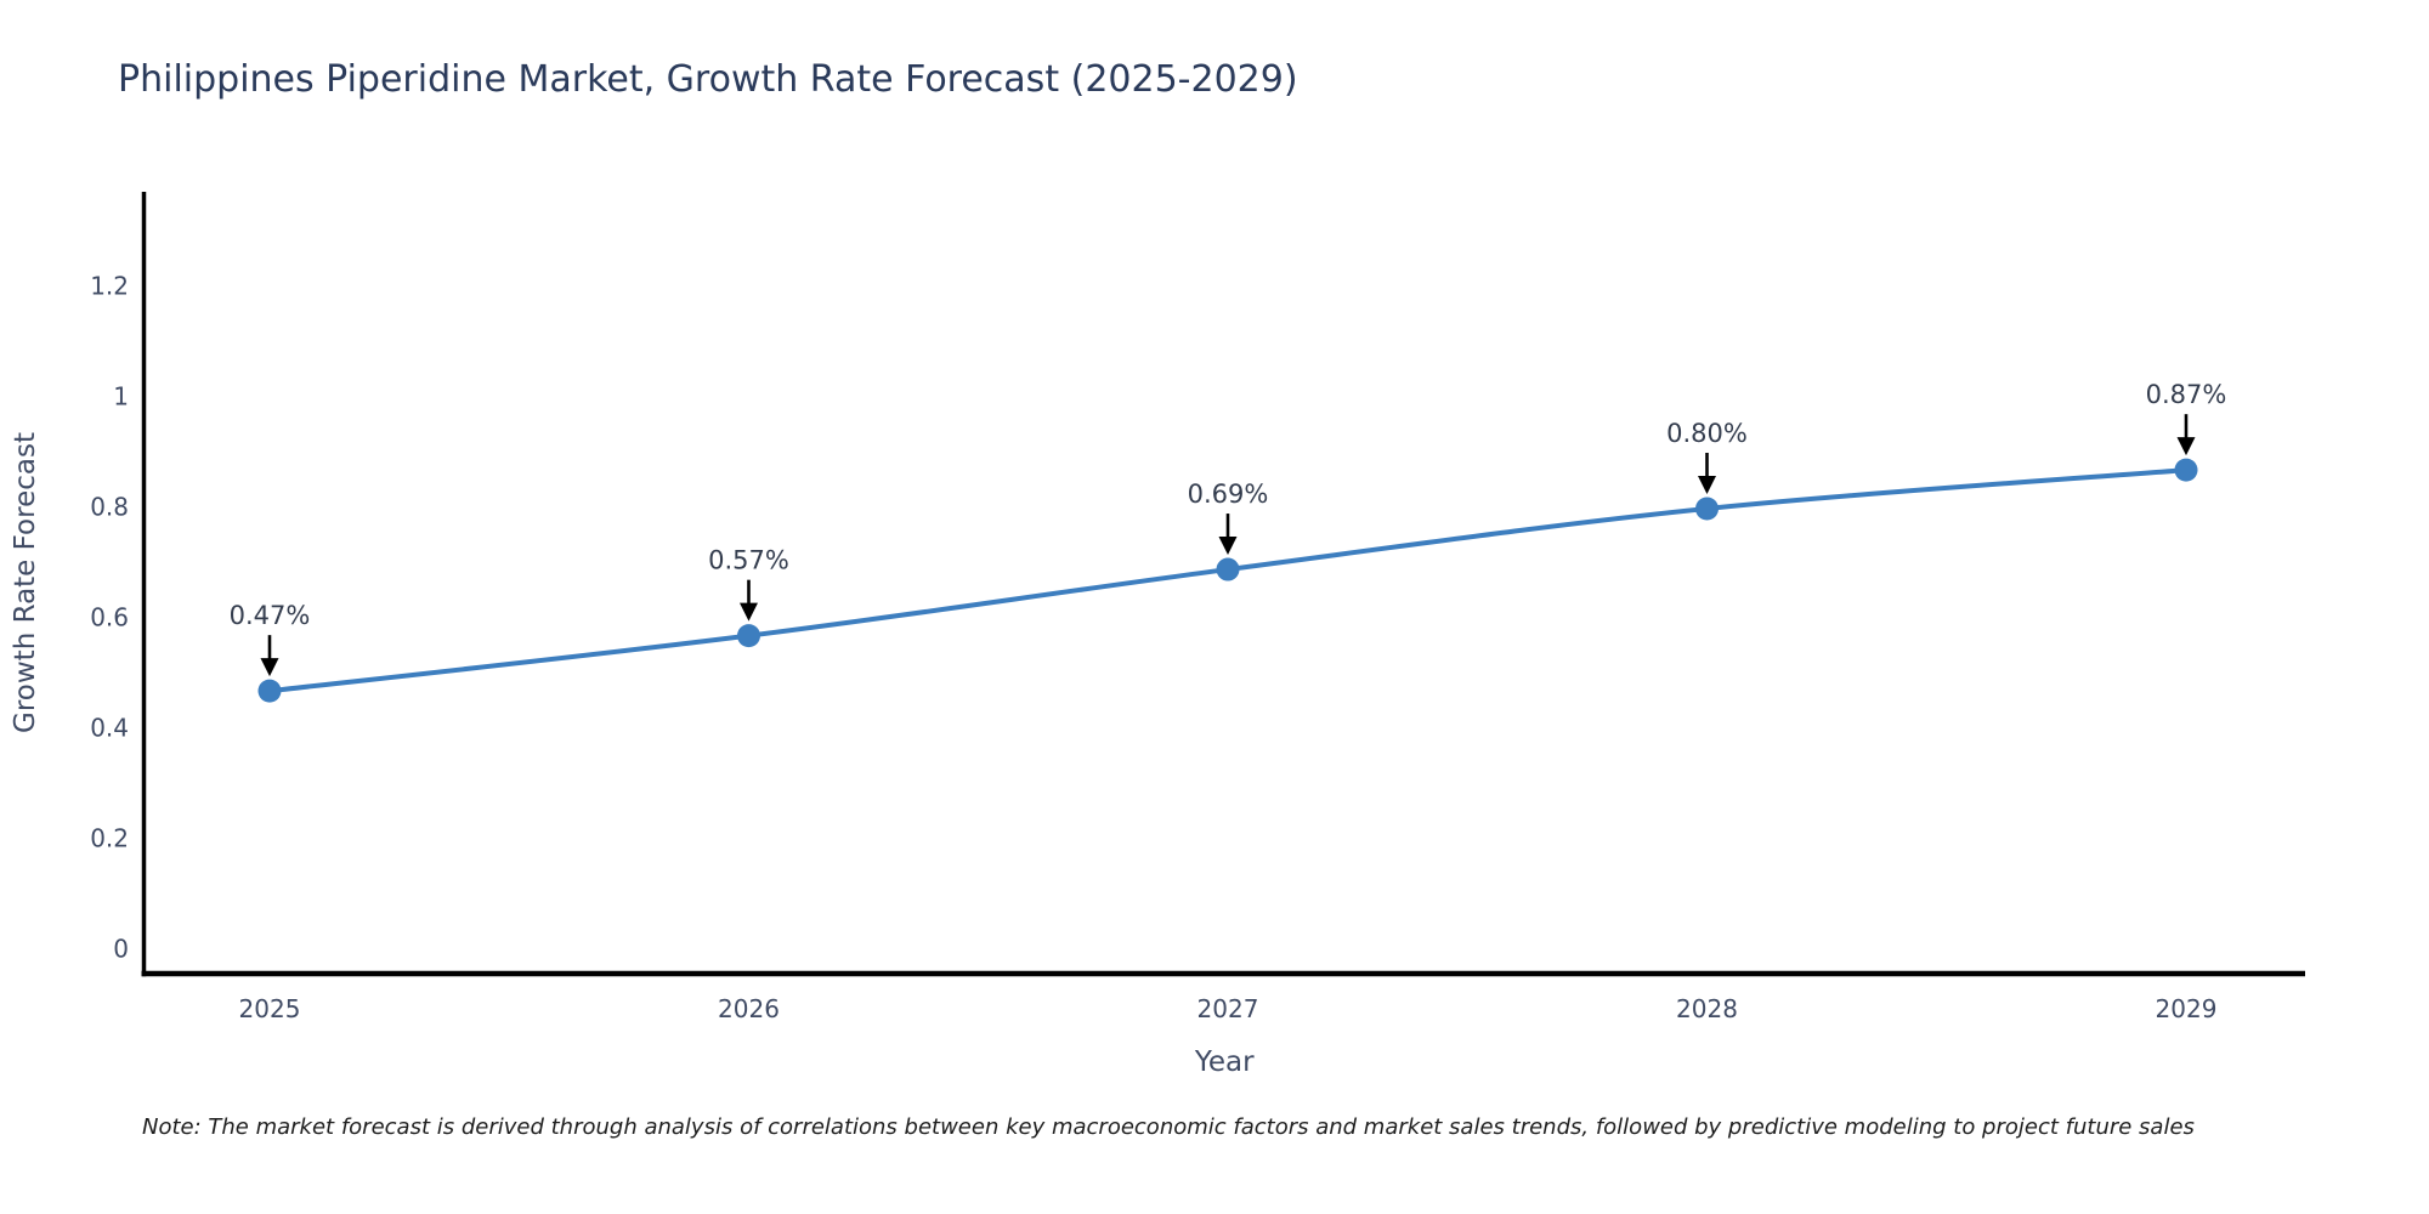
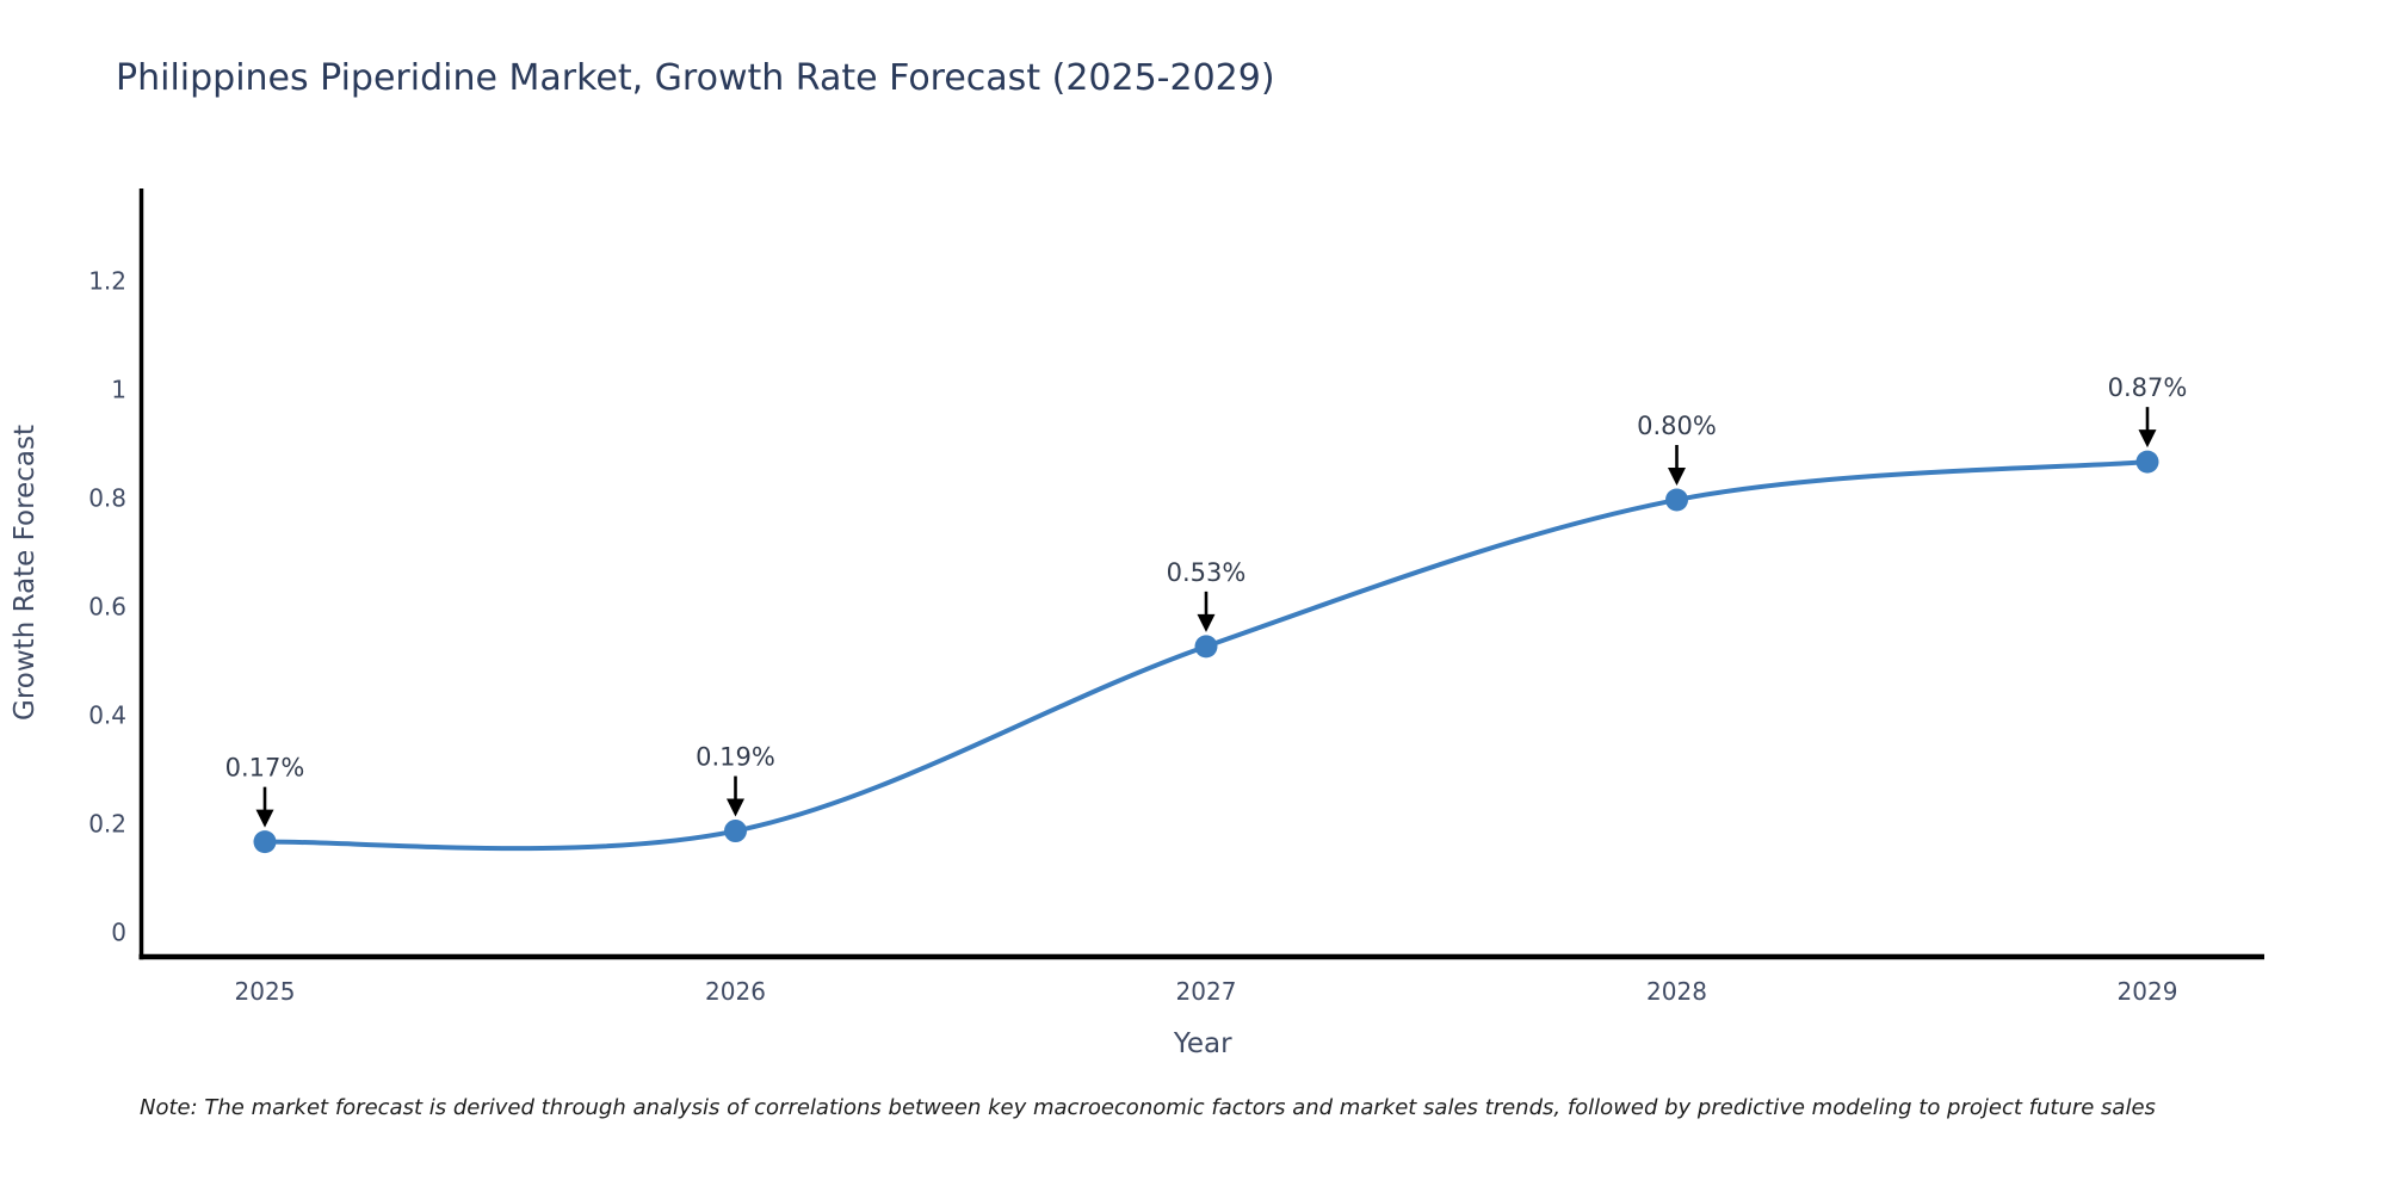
2025: 0.47% -> 0.17%
2026: 0.57% -> 0.19%
2027: 0.69% -> 0.53%
